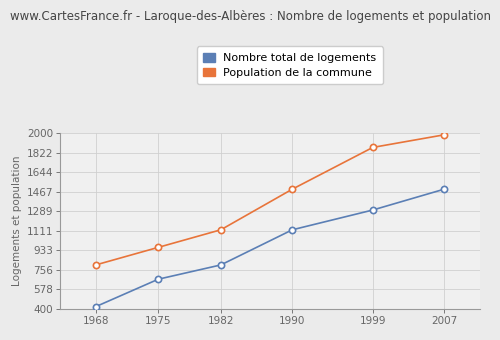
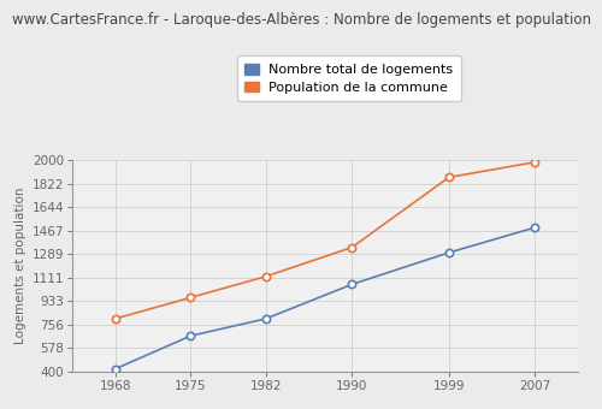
Nombre total de logements/1990: 1120 -> 1060
Population de la commune/1990: 1490 -> 1340
